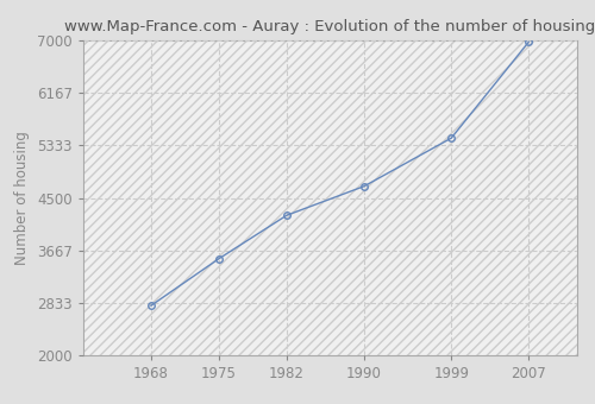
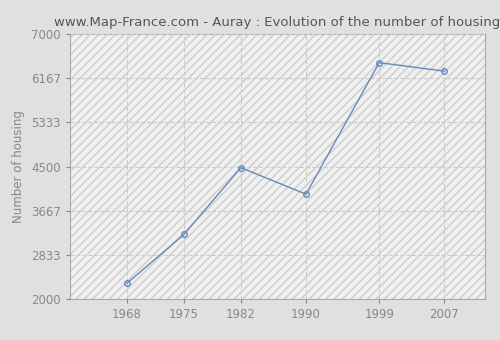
1968: 2790 -> 2300
1975: 3540 -> 3220
1982: 4220 -> 4480
1990: 4690 -> 3980
1999: 5450 -> 6460
2007: 6980 -> 6300
